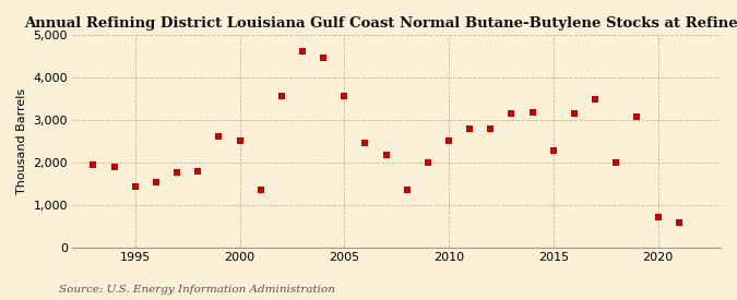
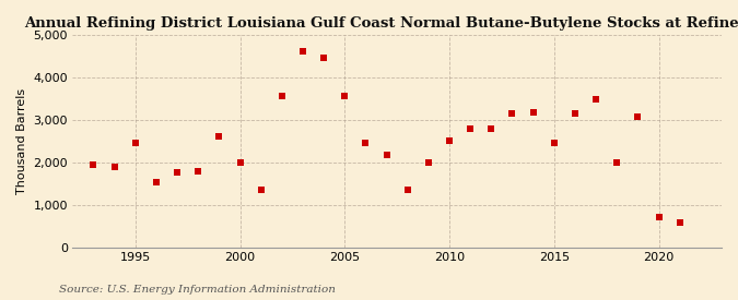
1995: 1,430 -> 2,450
2000: 2,510 -> 2,000
2015: 2,280 -> 2,450
